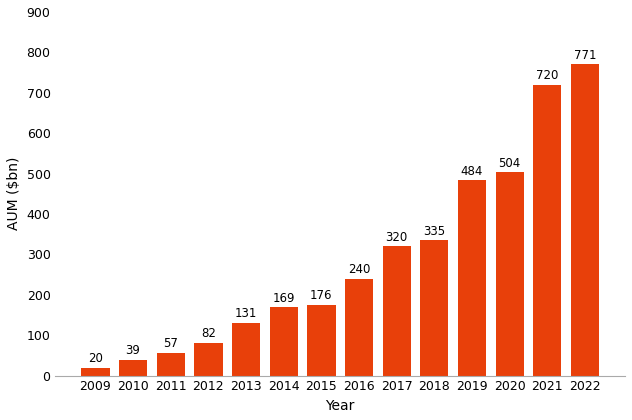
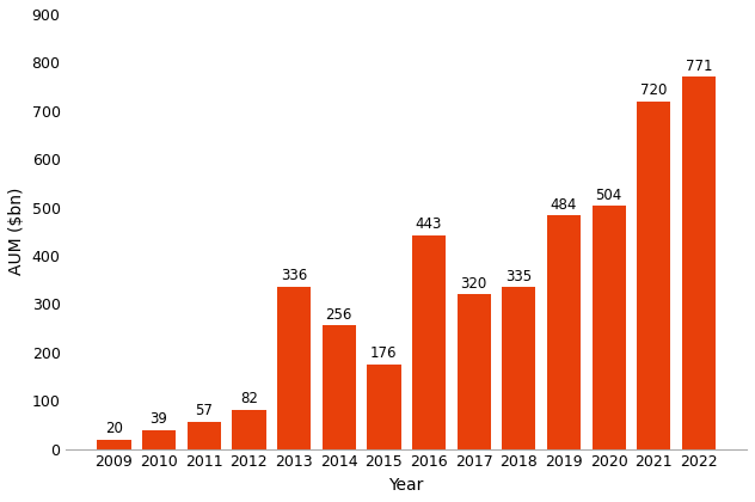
2013: 131 -> 336
2014: 169 -> 256
2016: 240 -> 443
